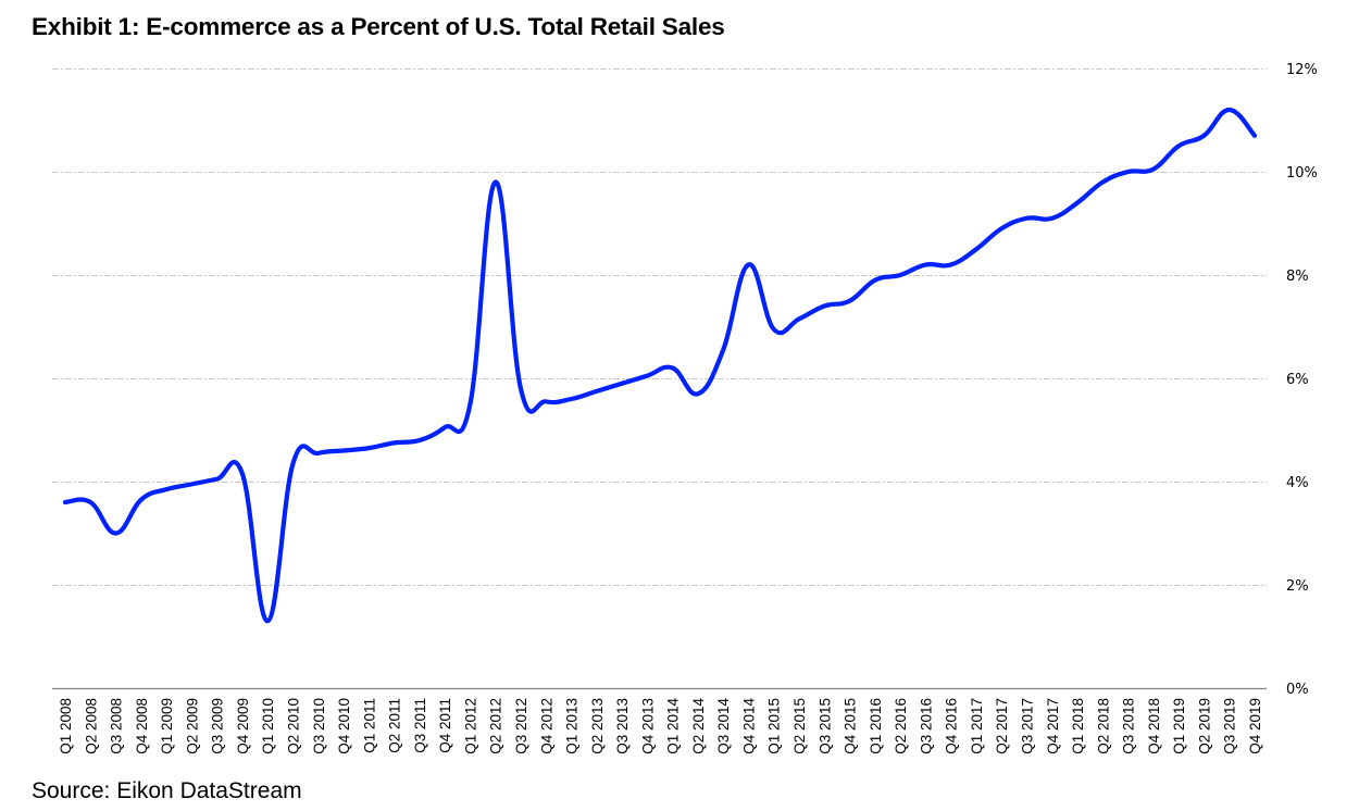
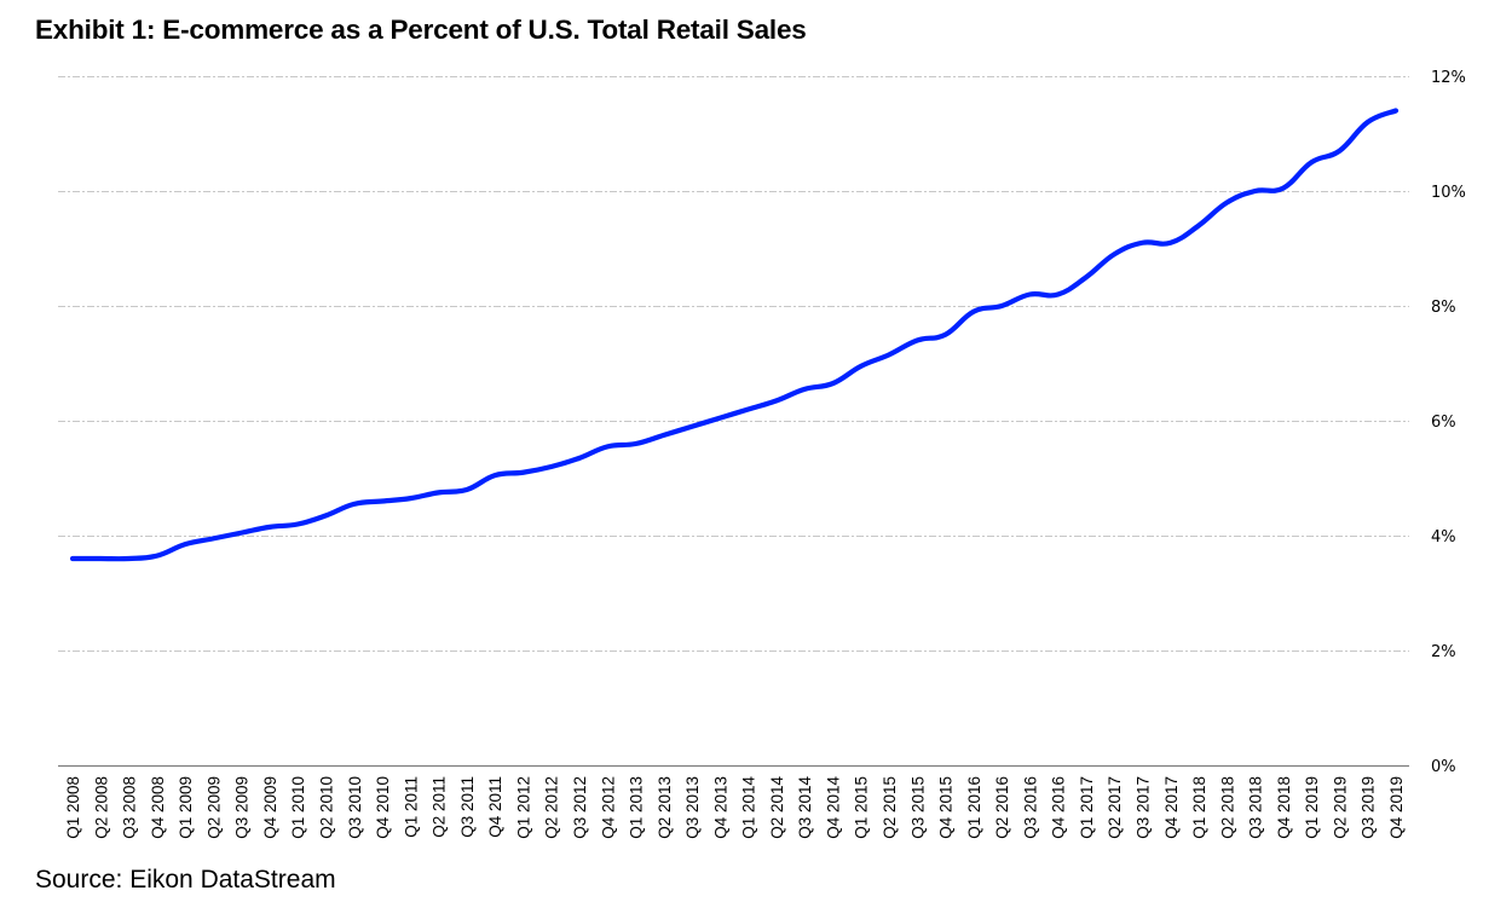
Q3 2008: 3.0% -> 3.6%
Q1 2010: 1.3% -> 4.2%
Q1 2012: 5.5% -> 5.1%
Q2 2012: 9.8% -> 5.2%
Q3 2012: 5.8% -> 5.3%
Q2 2014: 5.7% -> 6.3%
Q4 2014: 8.2% -> 6.7%
Q4 2019: 10.7% -> 11.4%
